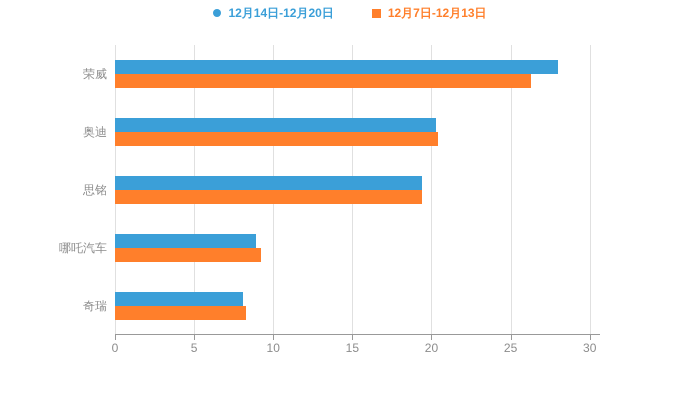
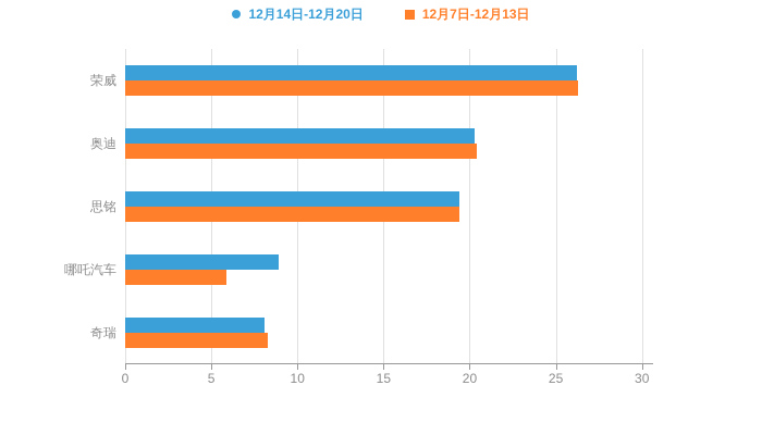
12月14日-12月20日/荣威: 28.0 -> 26.2
12月7日-12月13日/哪吒汽车: 9.2 -> 5.9
